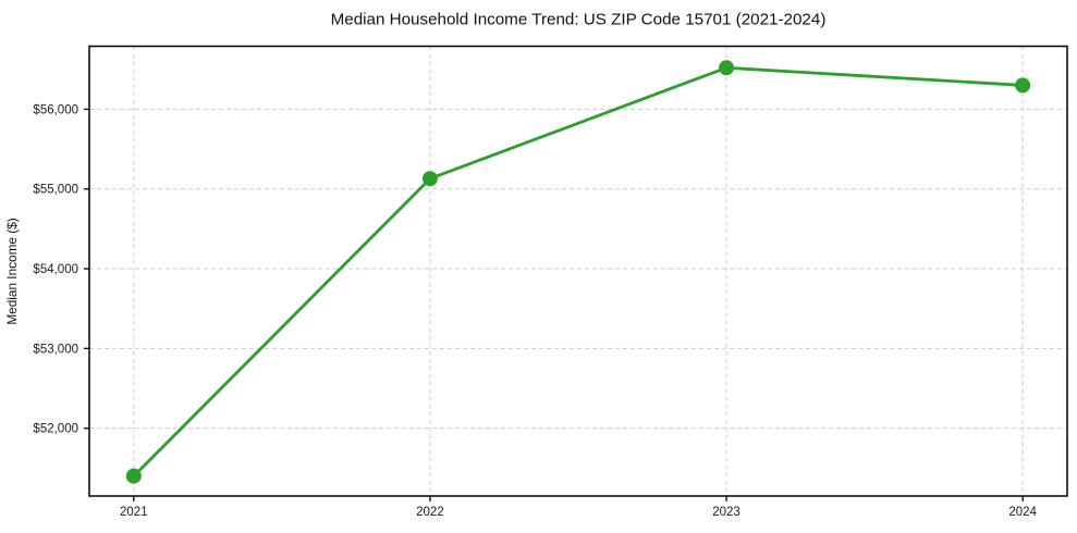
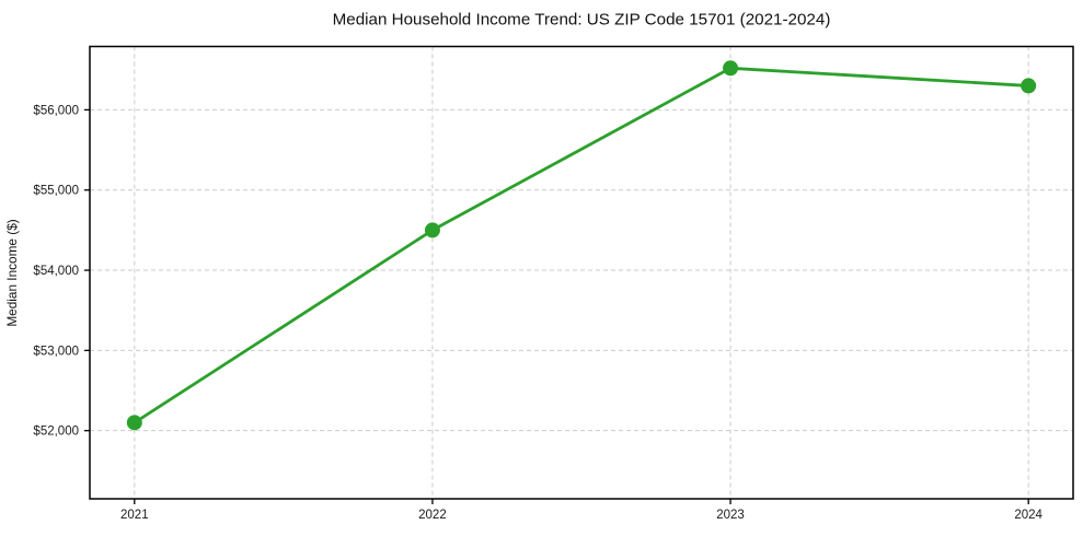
2021: $51400 -> $52100
2022: $55100 -> $54500
